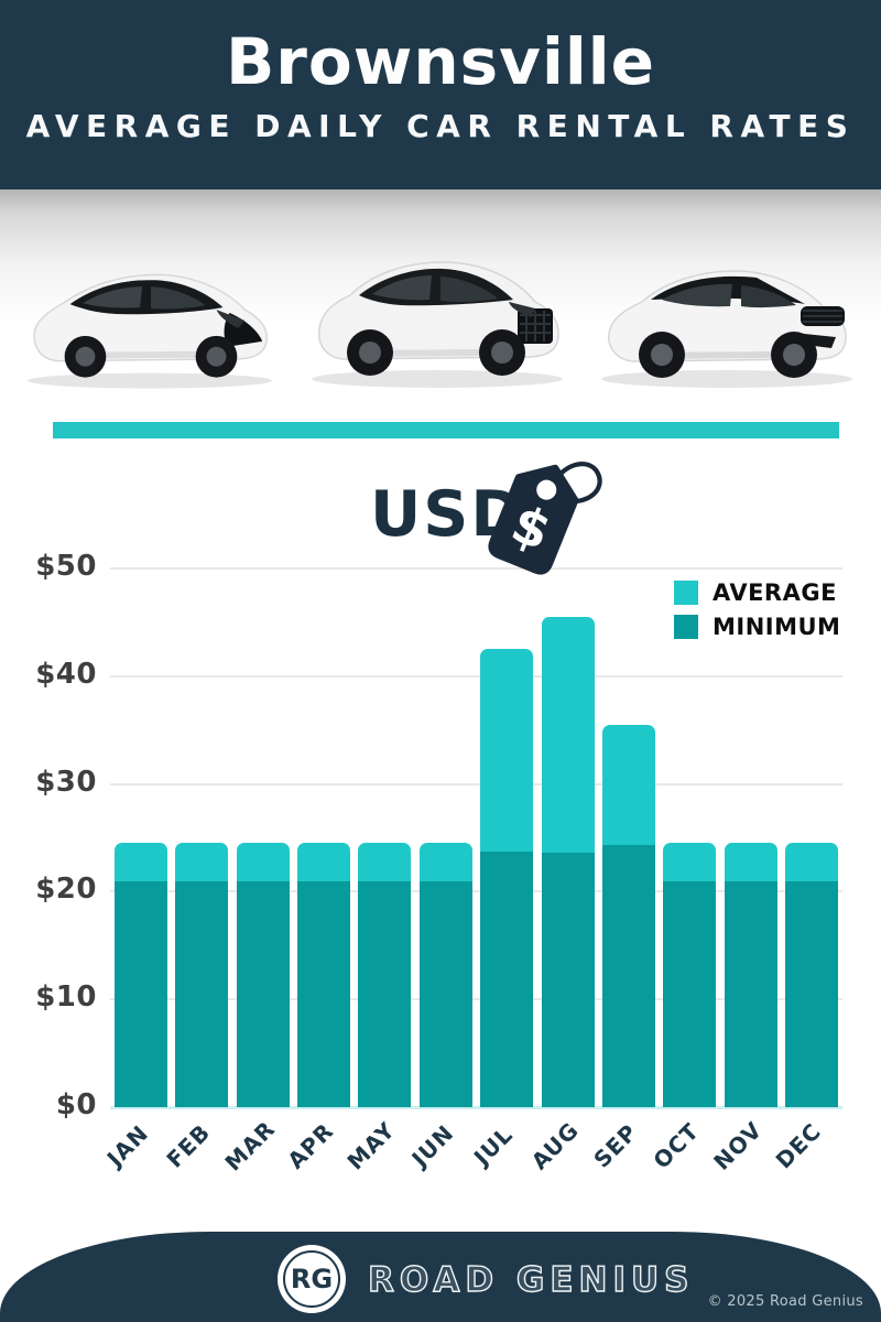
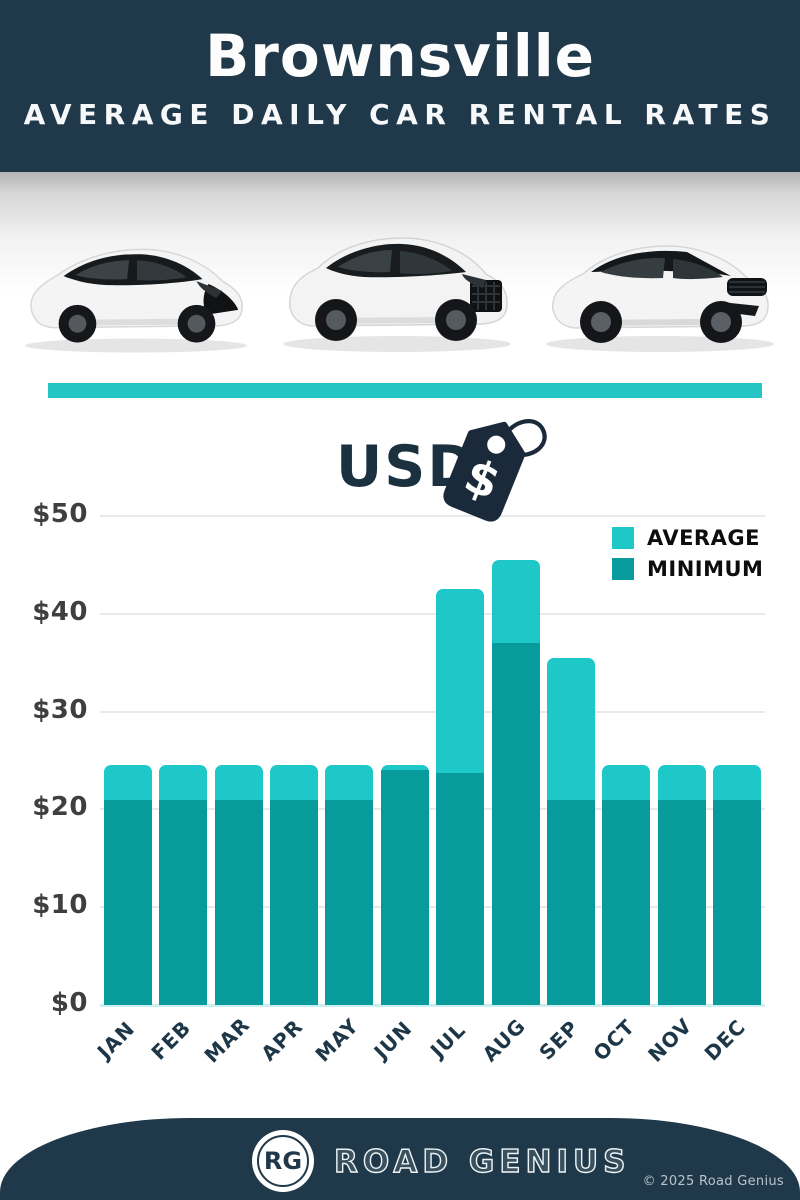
MINIMUM/JUN: $21 -> $24
MINIMUM/AUG: $24 -> $37
MINIMUM/SEP: $24 -> $21
